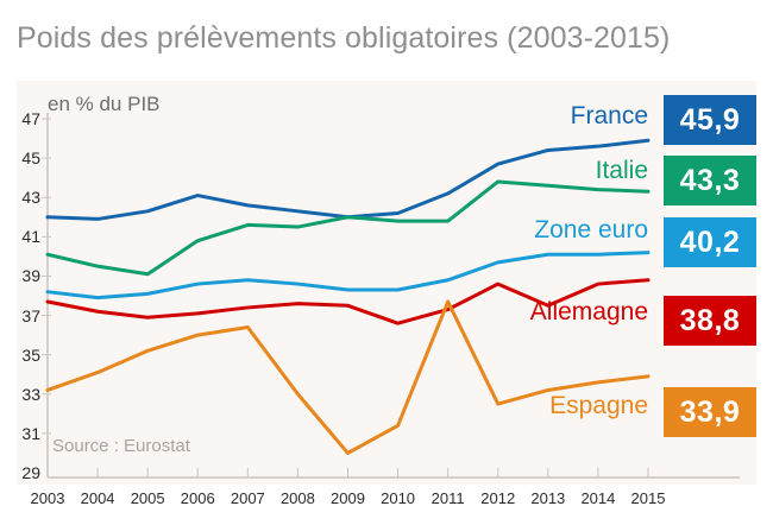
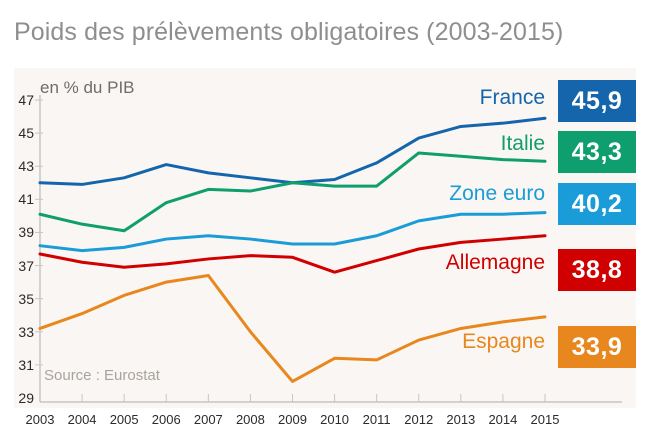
Espagne/2011: 37.7 -> 31.3
Allemagne/2012: 38.6 -> 38.0
Allemagne/2013: 37.5 -> 38.4
